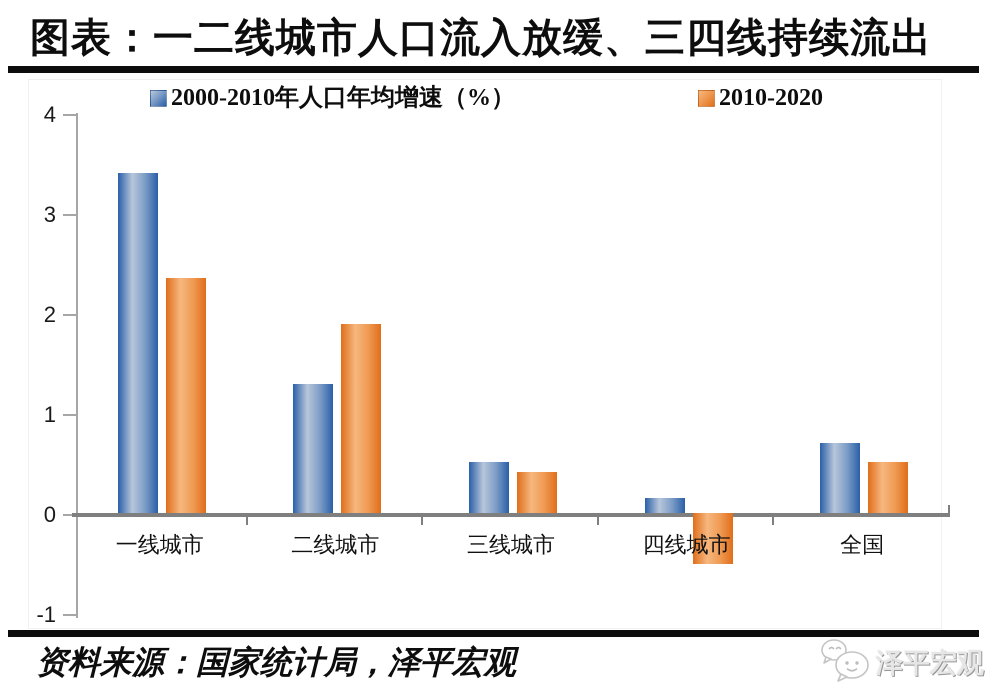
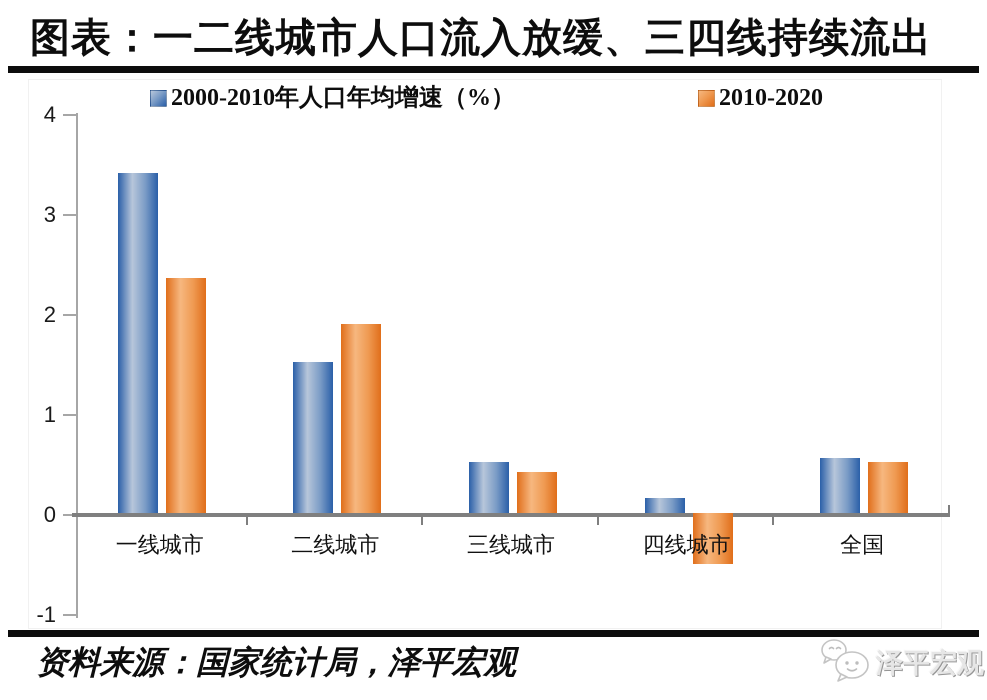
2000-2010年人口年均增速（%）/二线城市: 1.31 -> 1.53
2000-2010年人口年均增速（%）/全国: 0.72 -> 0.57
